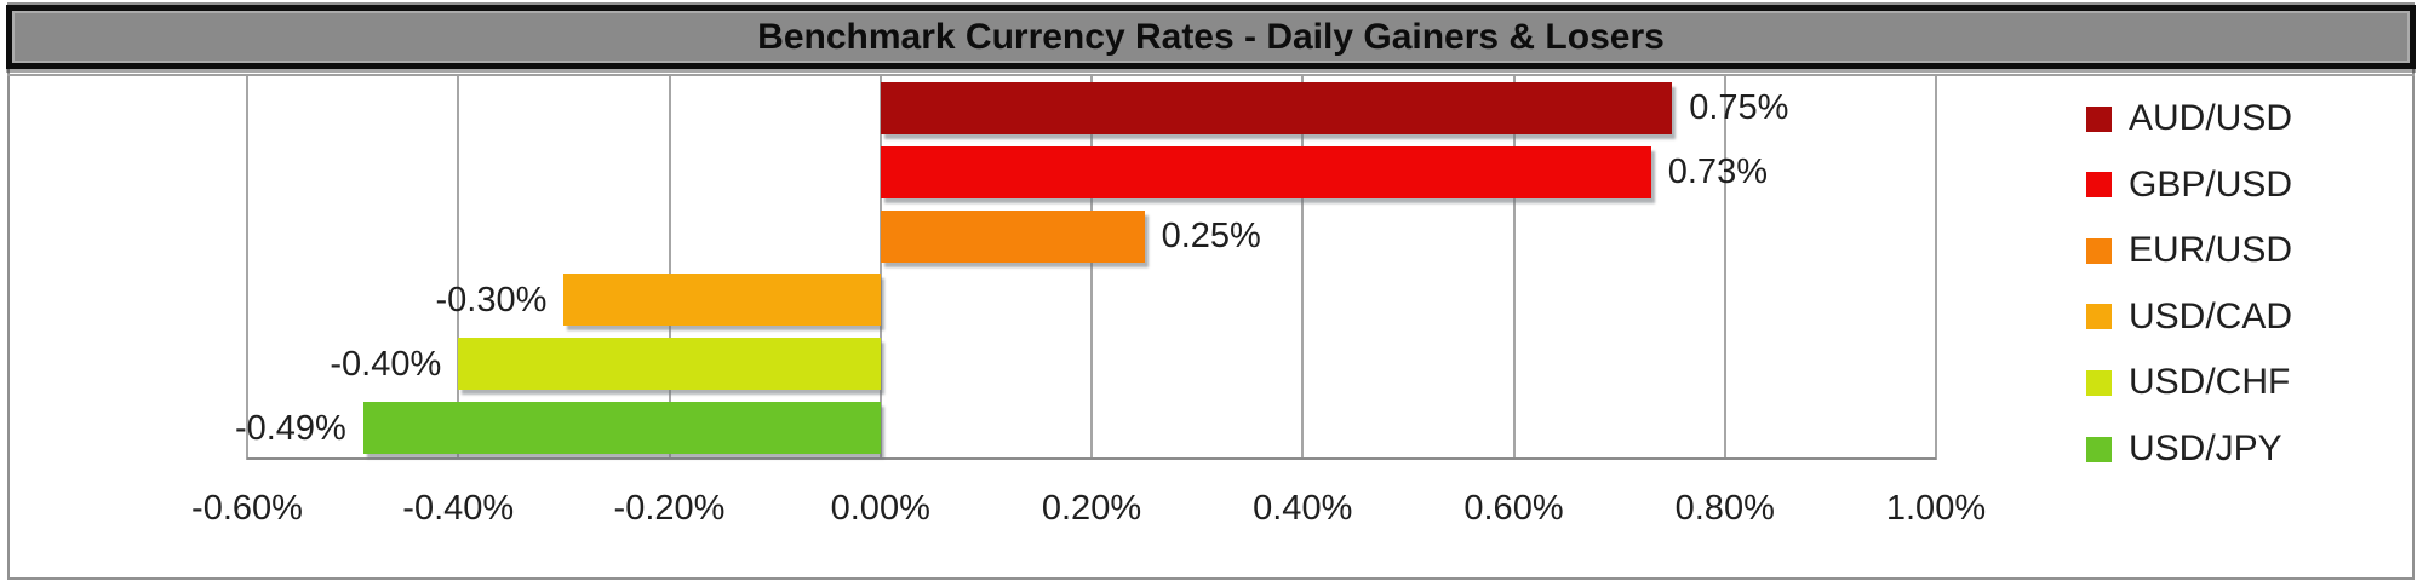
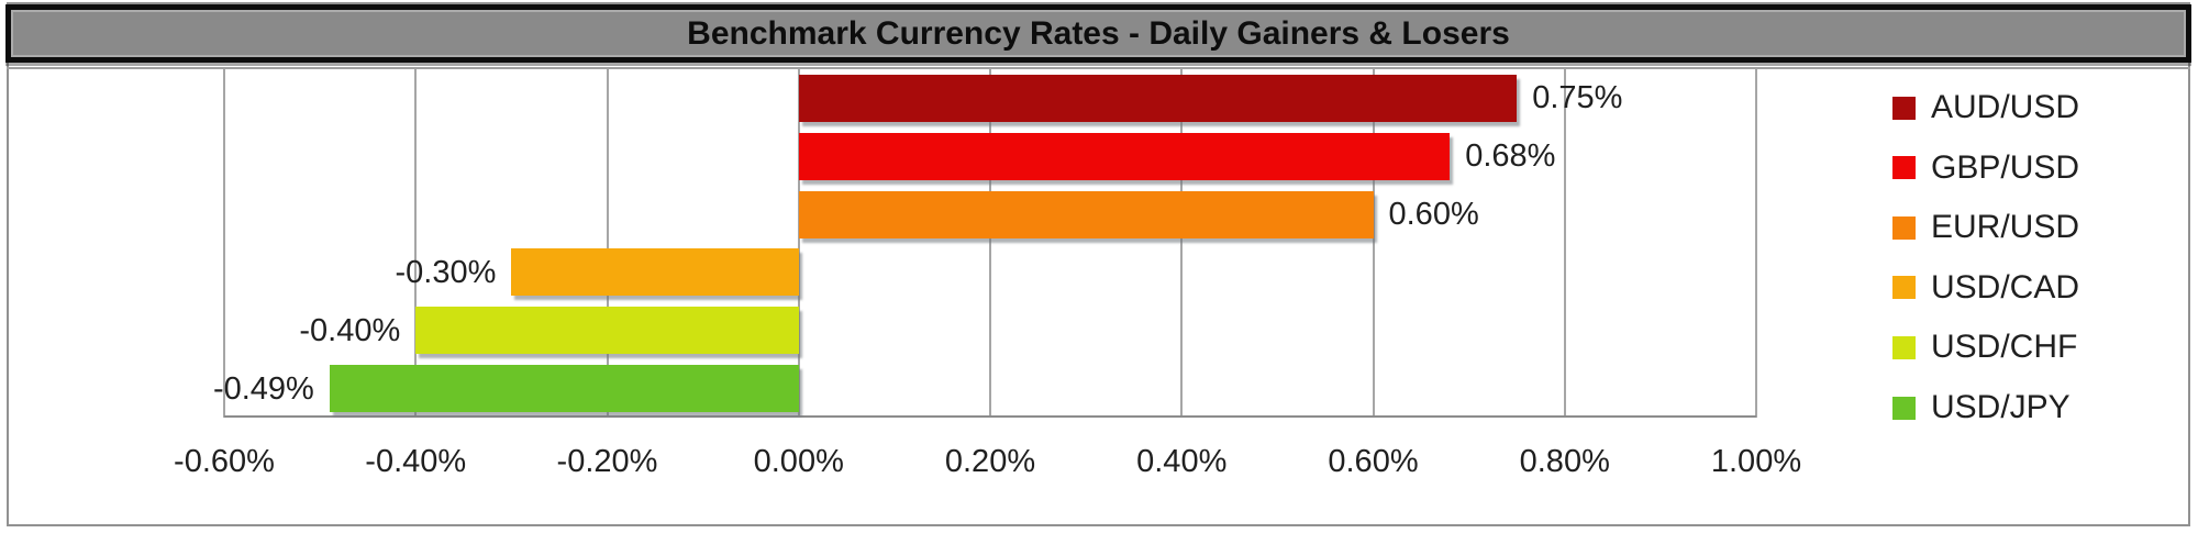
GBP/USD: 0.73% -> 0.68%
EUR/USD: 0.25% -> 0.60%
